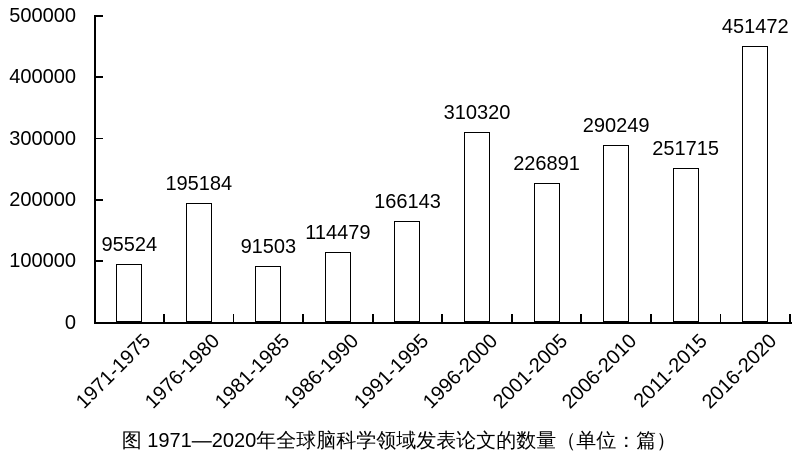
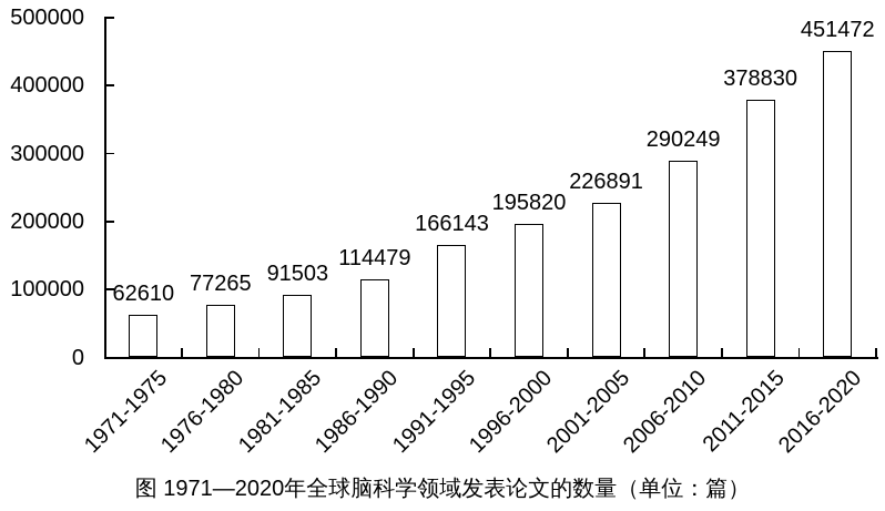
1971-1975: 95524 -> 62610
1976-1980: 195184 -> 77265
1996-2000: 310320 -> 195820
2011-2015: 251715 -> 378830
